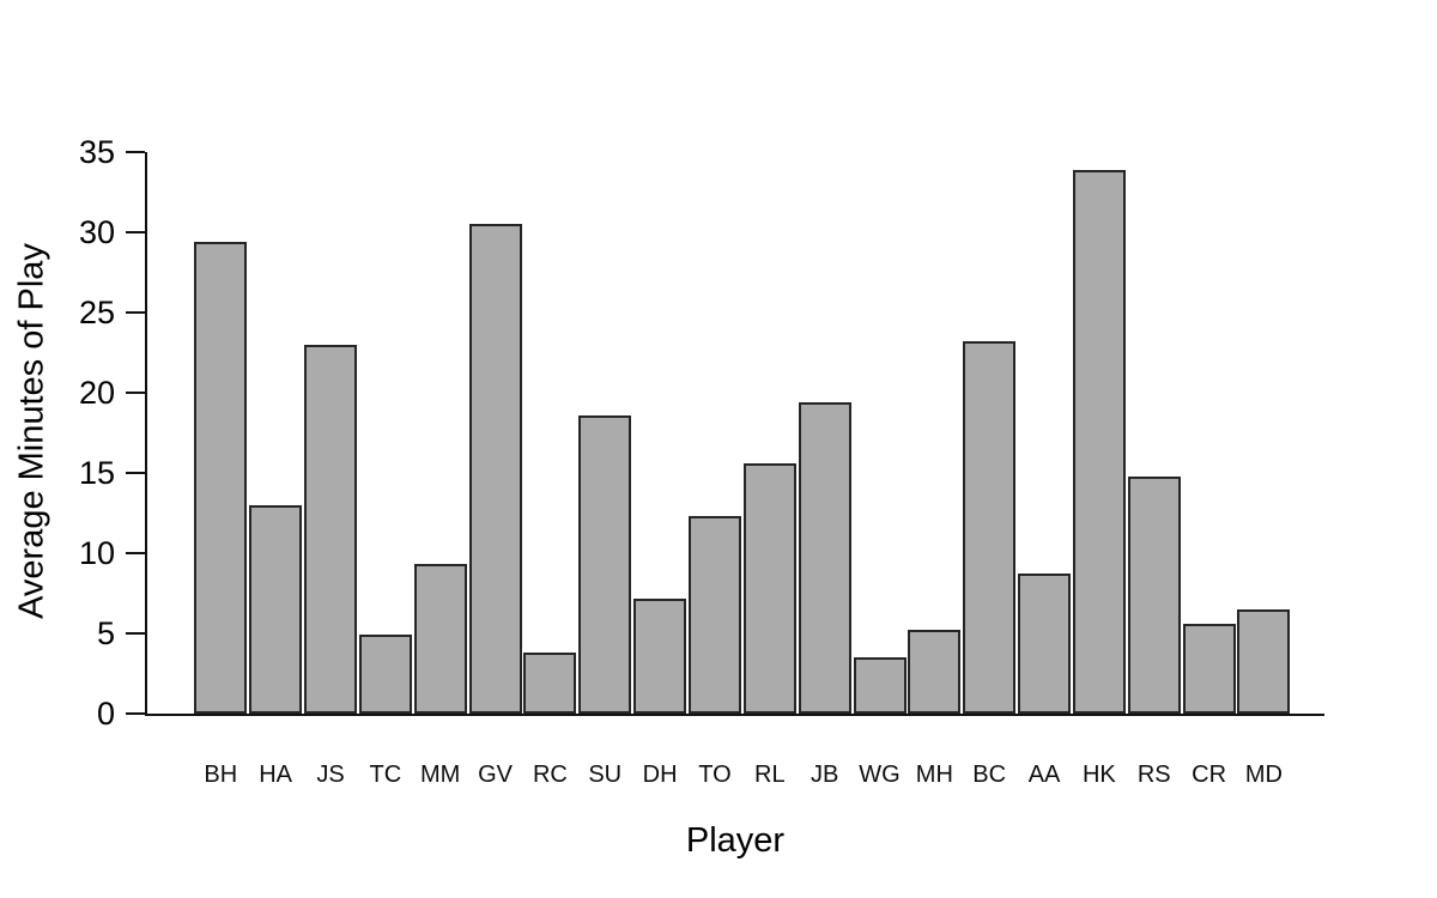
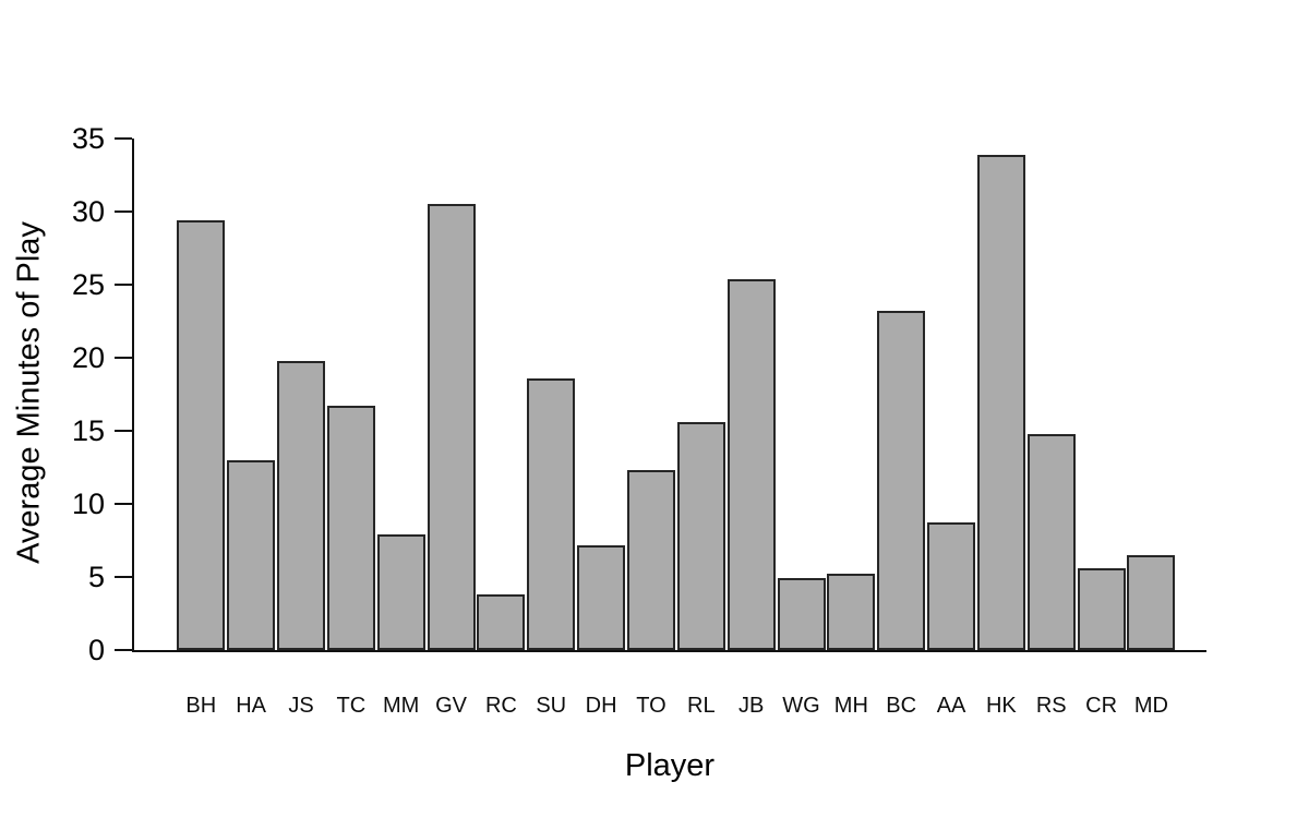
JS: 23.0 -> 19.8
TC: 4.9 -> 16.7
MM: 9.3 -> 7.9
JB: 19.4 -> 25.4
WG: 3.5 -> 4.9
